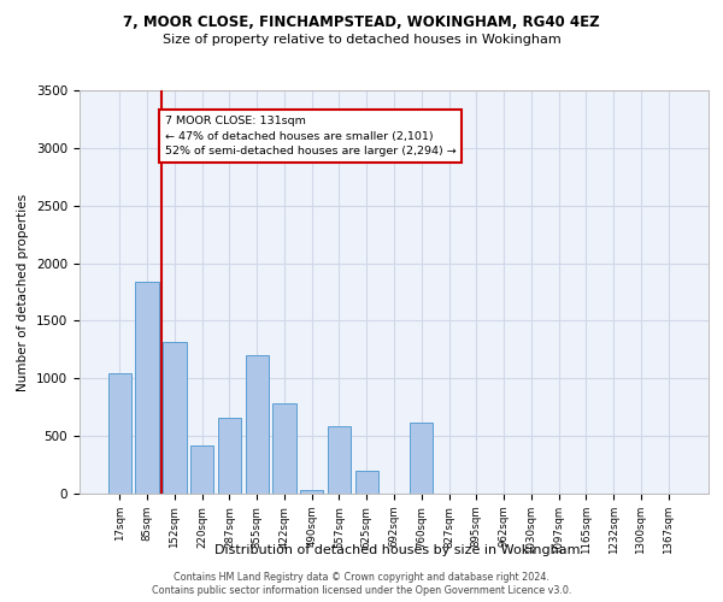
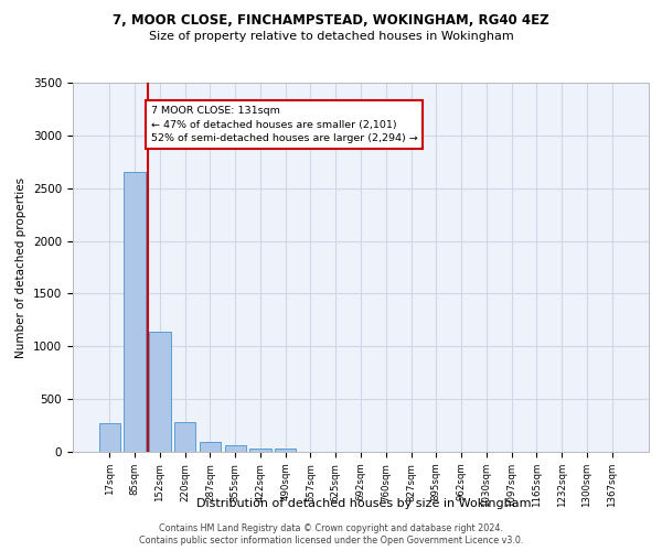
17sqm: 1040 -> 270
85sqm: 1840 -> 2650
152sqm: 1320 -> 1140
220sqm: 420 -> 280
287sqm: 660 -> 90
355sqm: 1200 -> 60
422sqm: 780 -> 40
557sqm: 580 -> 0
625sqm: 200 -> 0
760sqm: 620 -> 0
